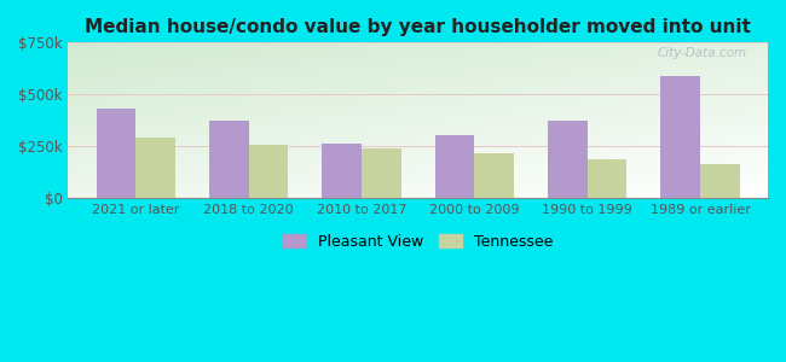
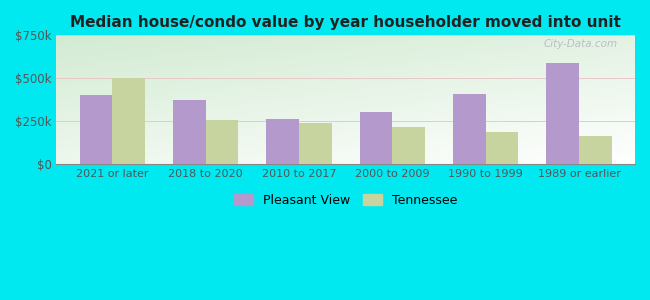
Pleasant View/2021 or later: $430k -> $400k
Tennessee/2021 or later: $300k -> $500k
Pleasant View/1990 to 1999: $380k -> $410k
